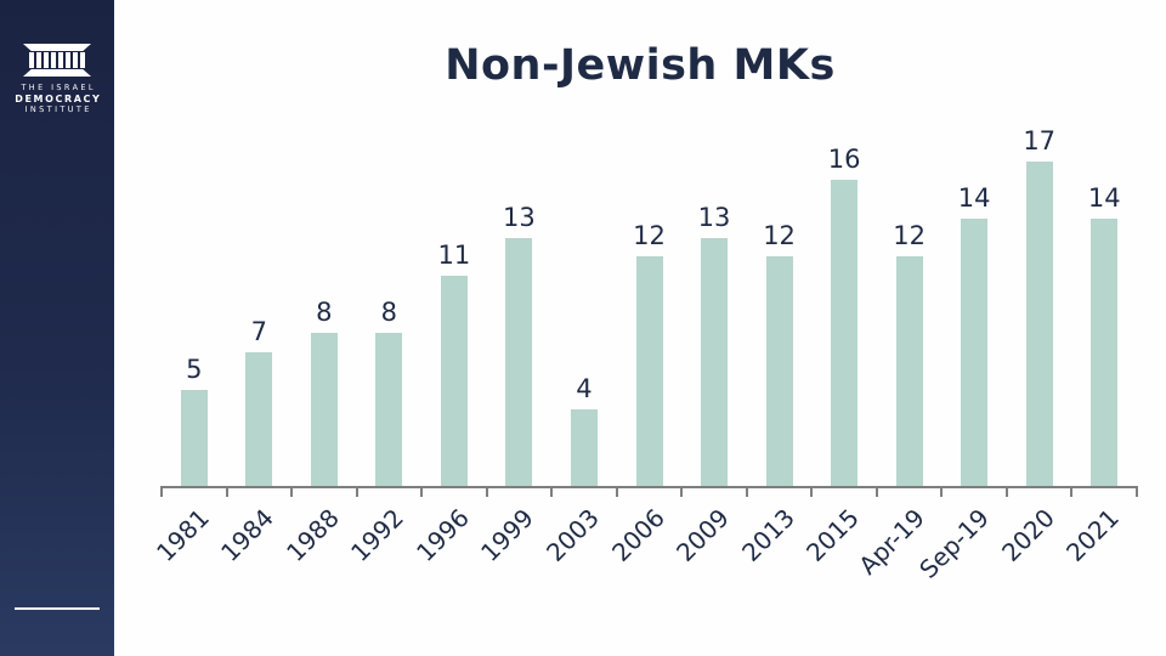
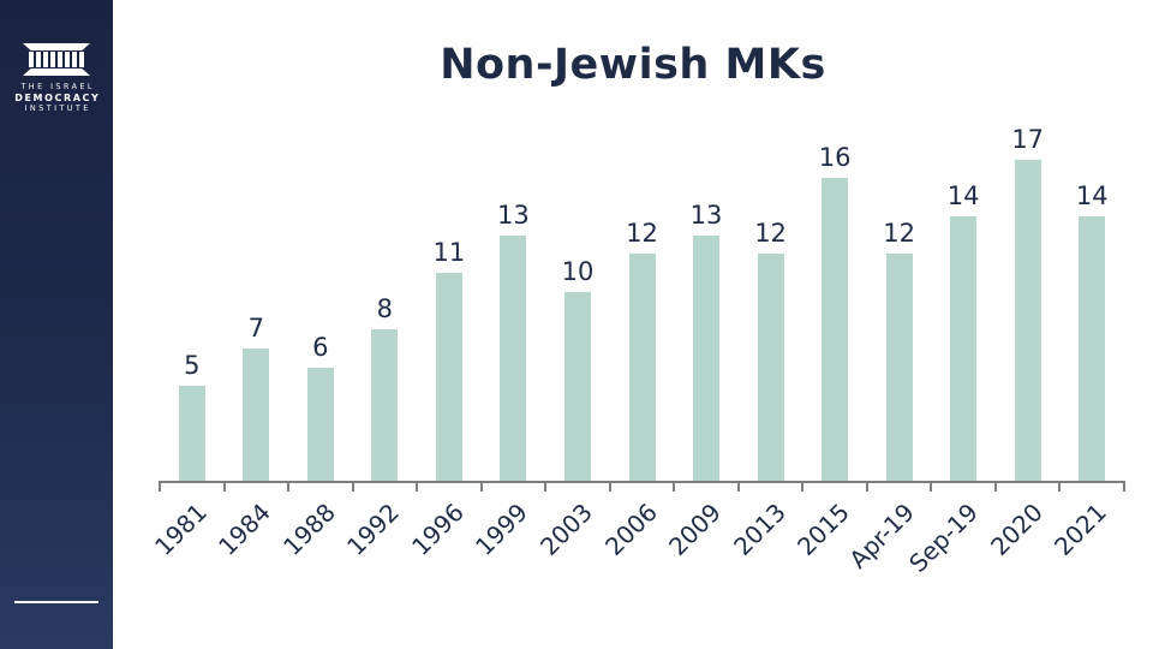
1988: 8 -> 6
2003: 4 -> 10
